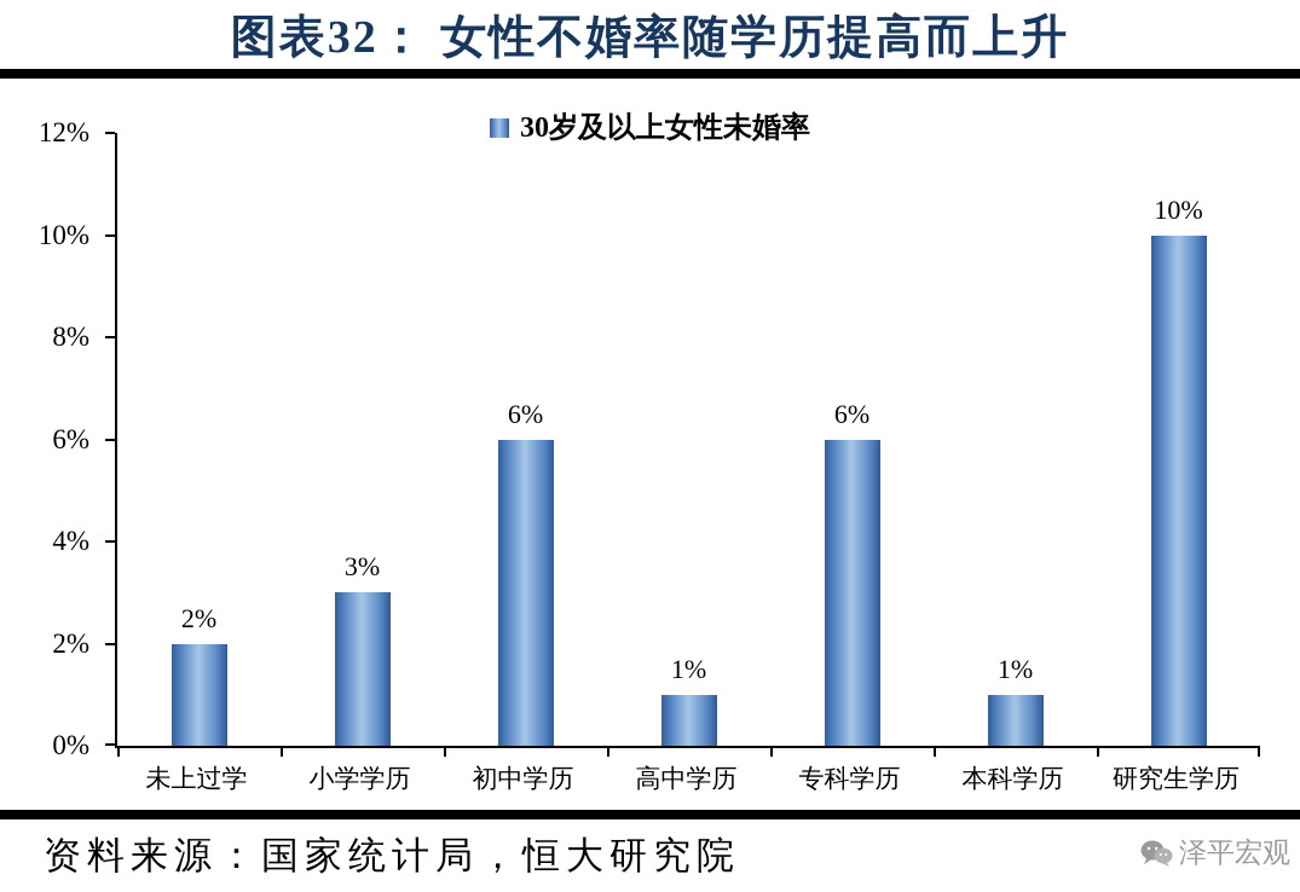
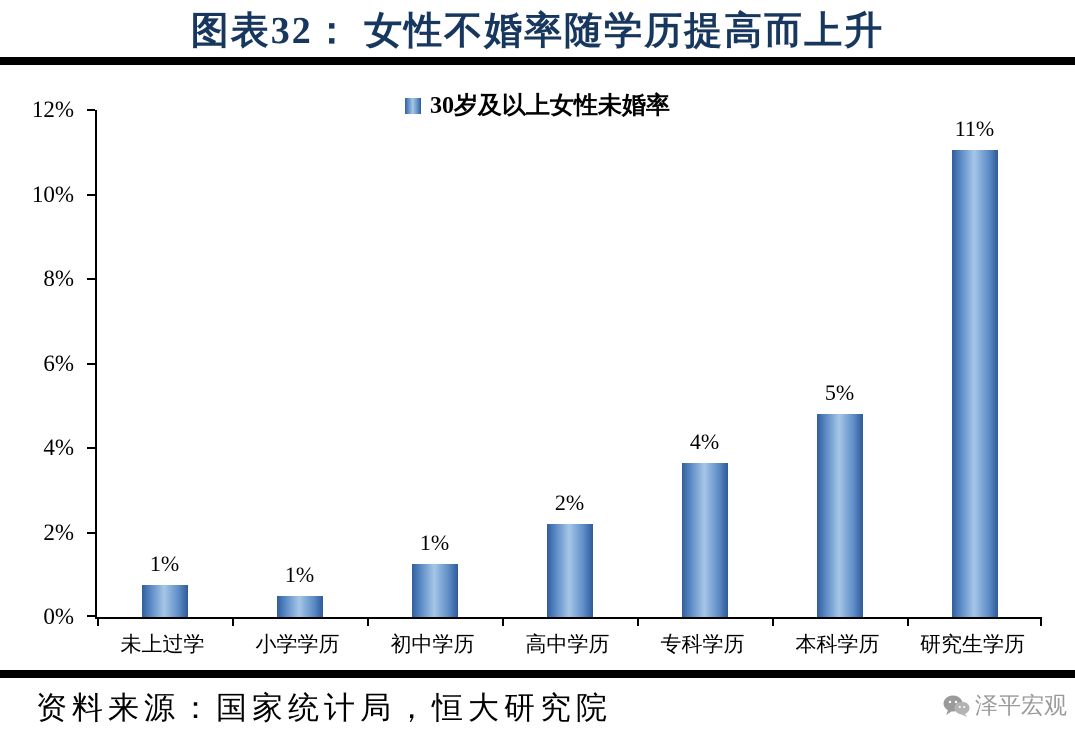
未上过学: 2% -> 1%
小学学历: 3% -> 1%
初中学历: 6% -> 1%
高中学历: 1% -> 2%
专科学历: 6% -> 4%
本科学历: 1% -> 5%
研究生学历: 10% -> 11%
